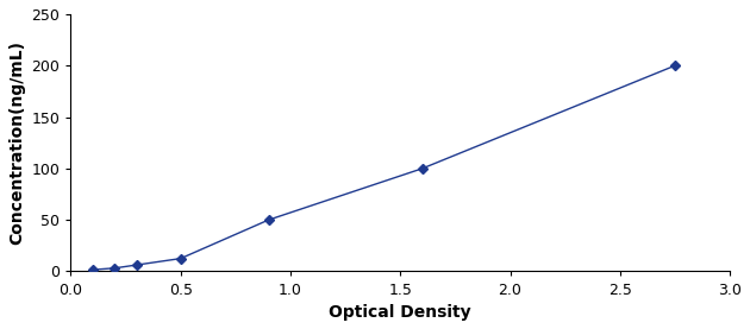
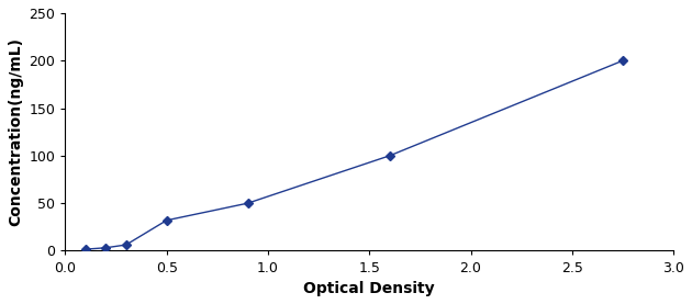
0.5: 12 -> 32
